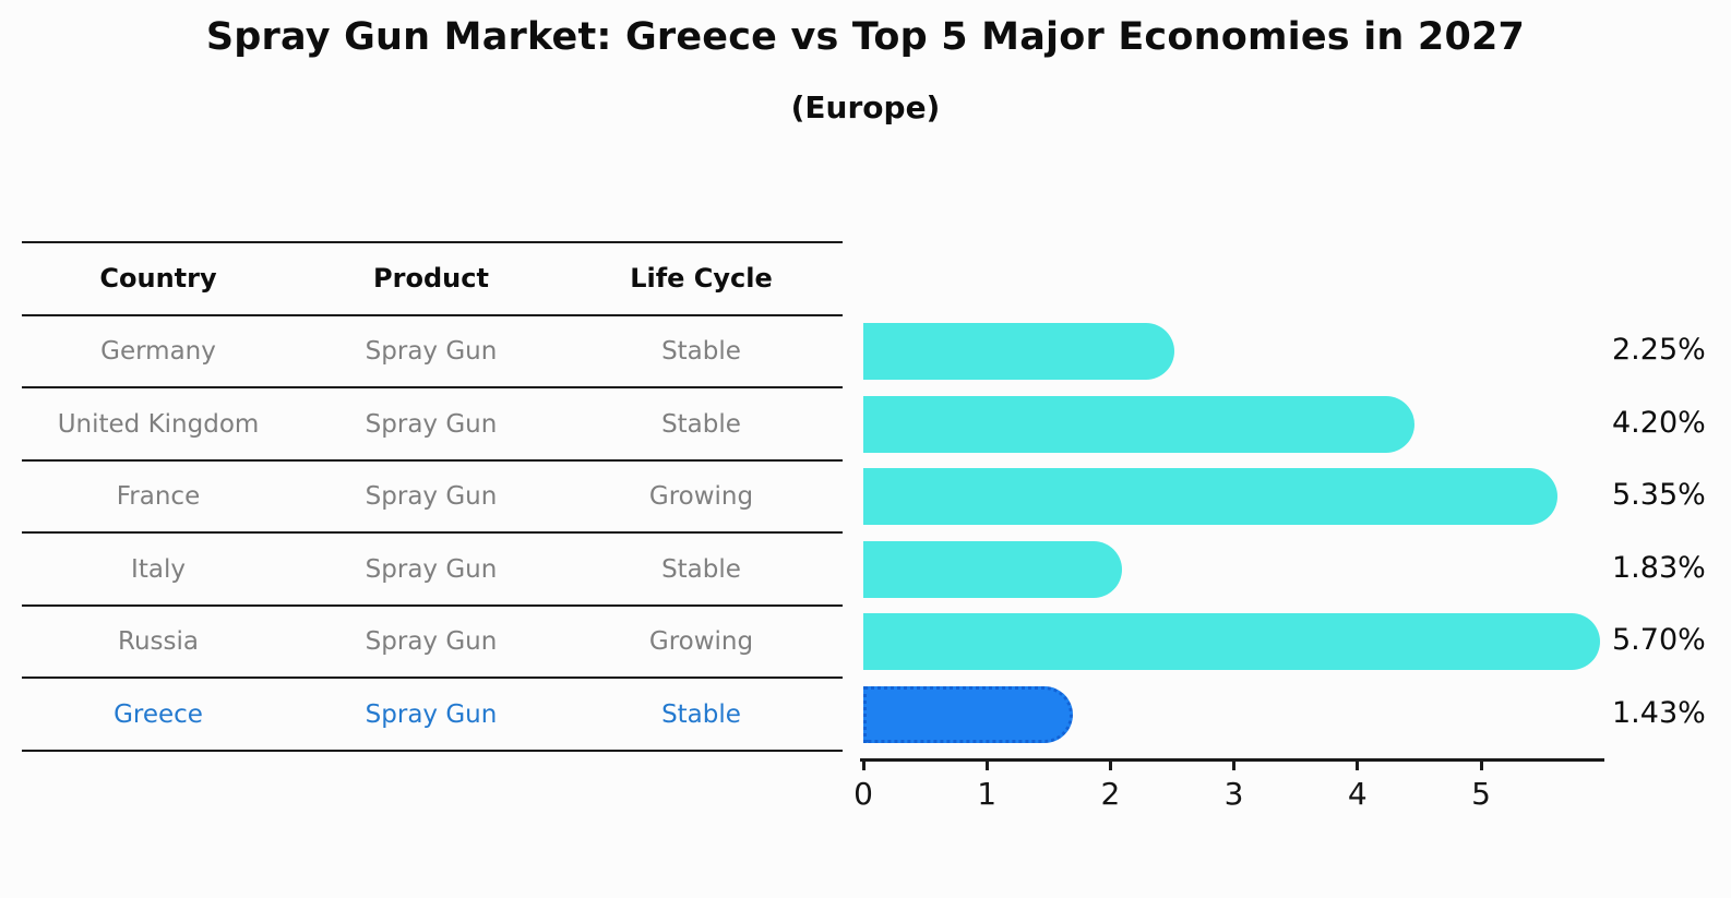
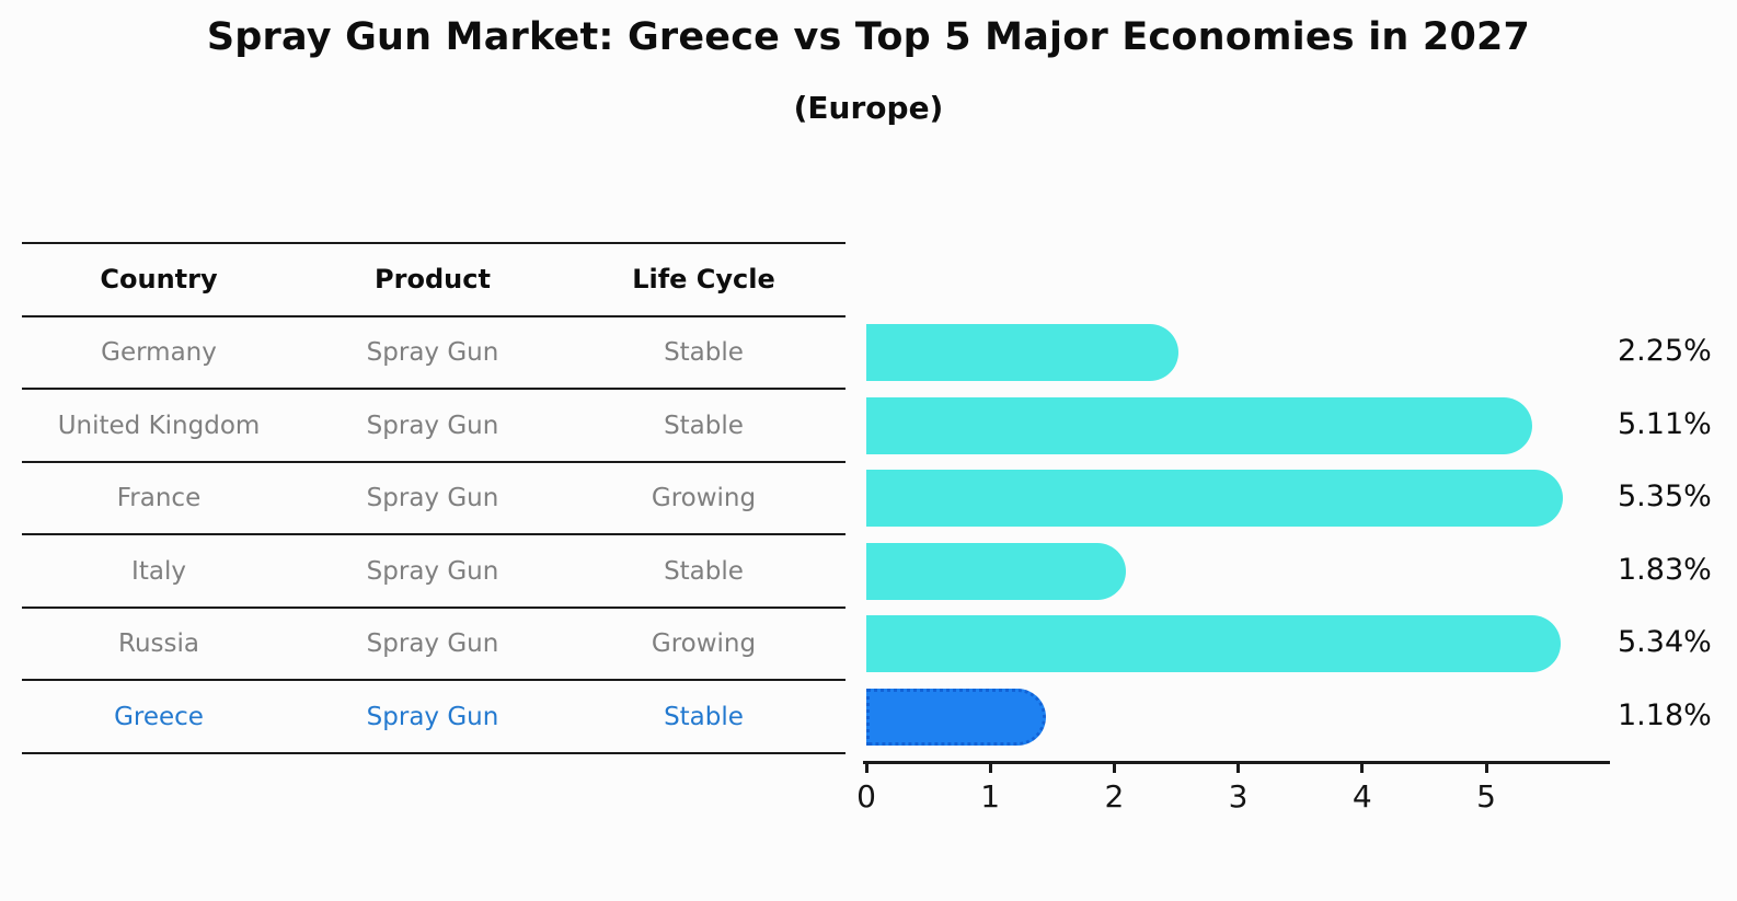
United Kingdom: 4.20% -> 5.11%
Russia: 5.70% -> 5.34%
Greece: 1.43% -> 1.18%
